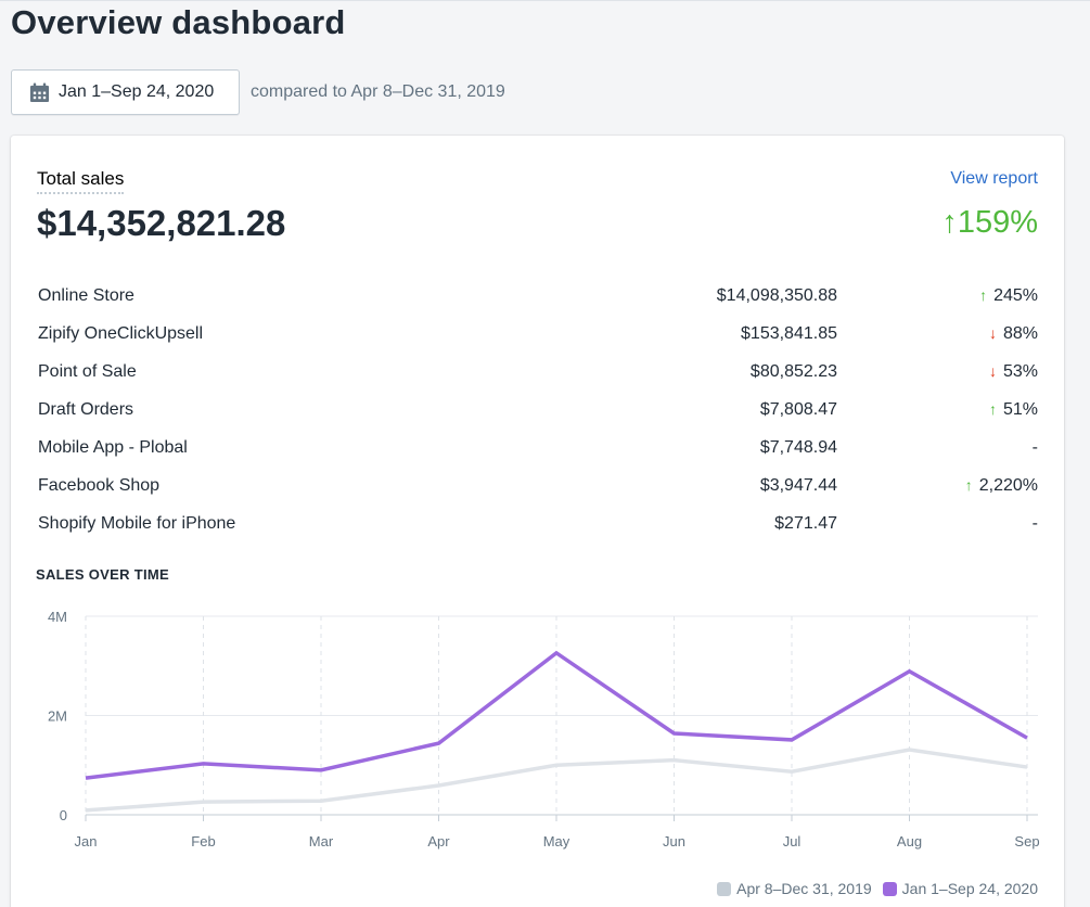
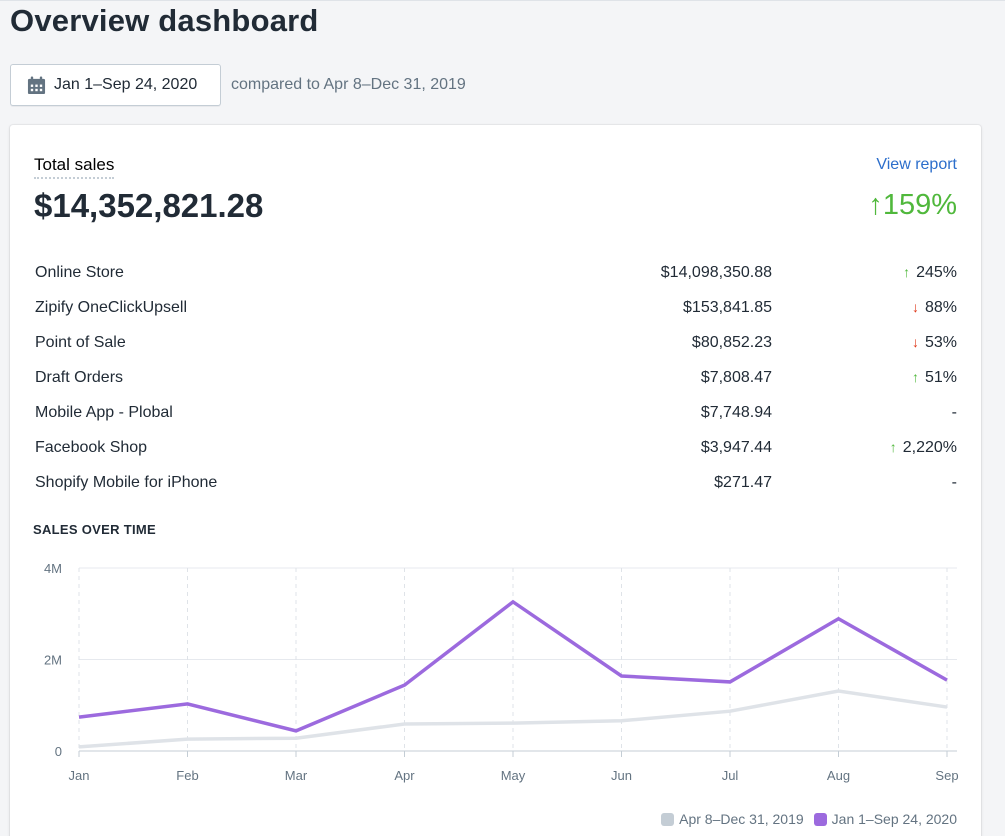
Jan 1–Sep 24, 2020/Mar: 0.9M -> 0.4M
Apr 8–Dec 31, 2019/May: 1.0M -> 0.6M
Apr 8–Dec 31, 2019/Jun: 1.1M -> 0.7M
